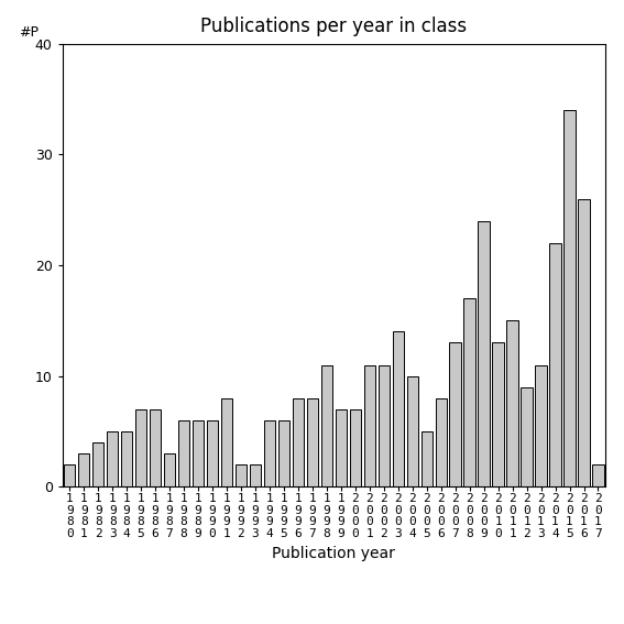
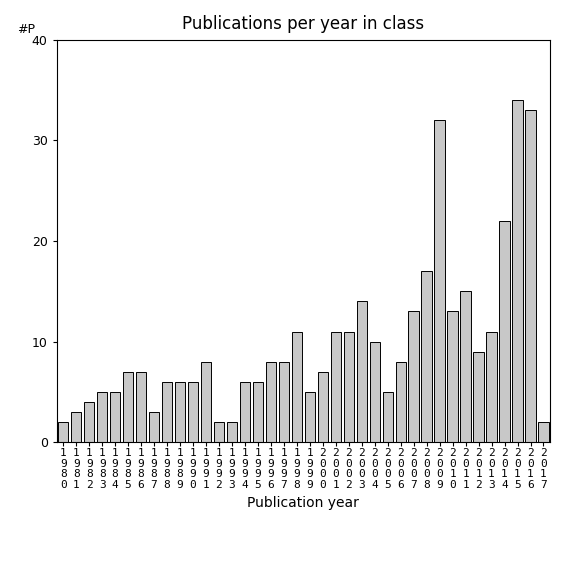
1 9 9 9: 7 -> 5
2 0 0 9: 24 -> 32
2 0 1 6: 26 -> 33
